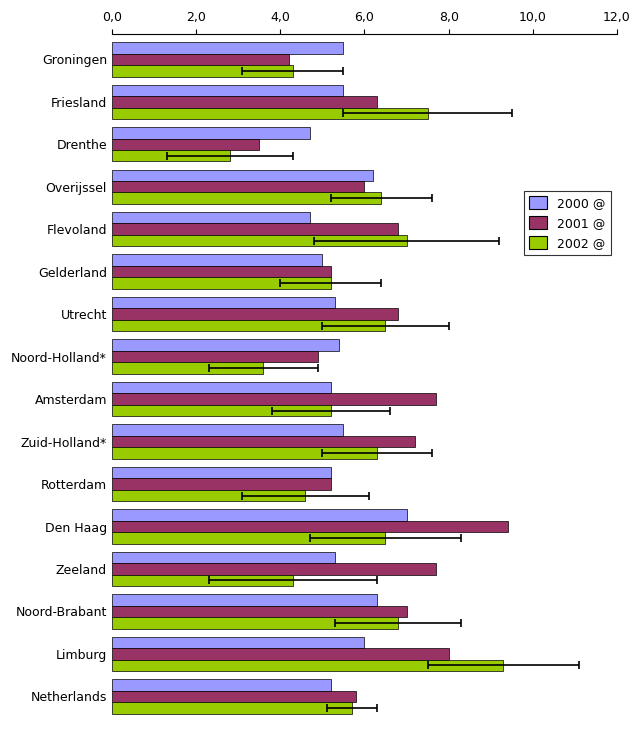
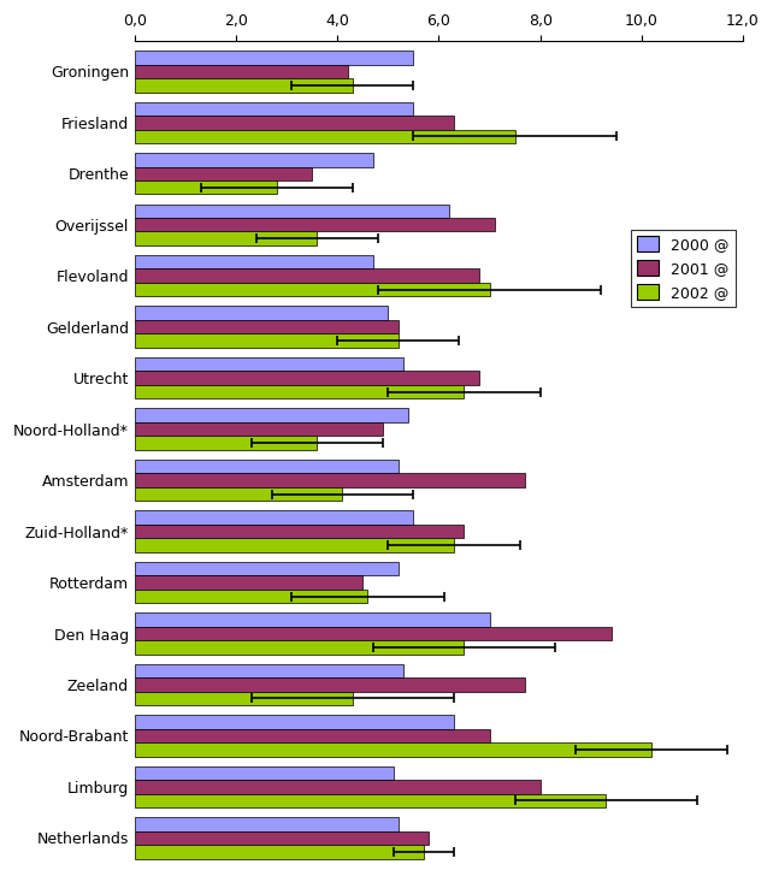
2001 @/Overijssel: 6,0 -> 7,1
2002 @/Overijssel: 6,4 -> 3,6
2002 @/Amsterdam: 5,2 -> 4,1
2001 @/Zuid-Holland*: 7,2 -> 6,5
2001 @/Rotterdam: 5,2 -> 4,5
2002 @/Noord-Brabant: 6,8 -> 10,2
2000 @/Limburg: 6,0 -> 5,1
